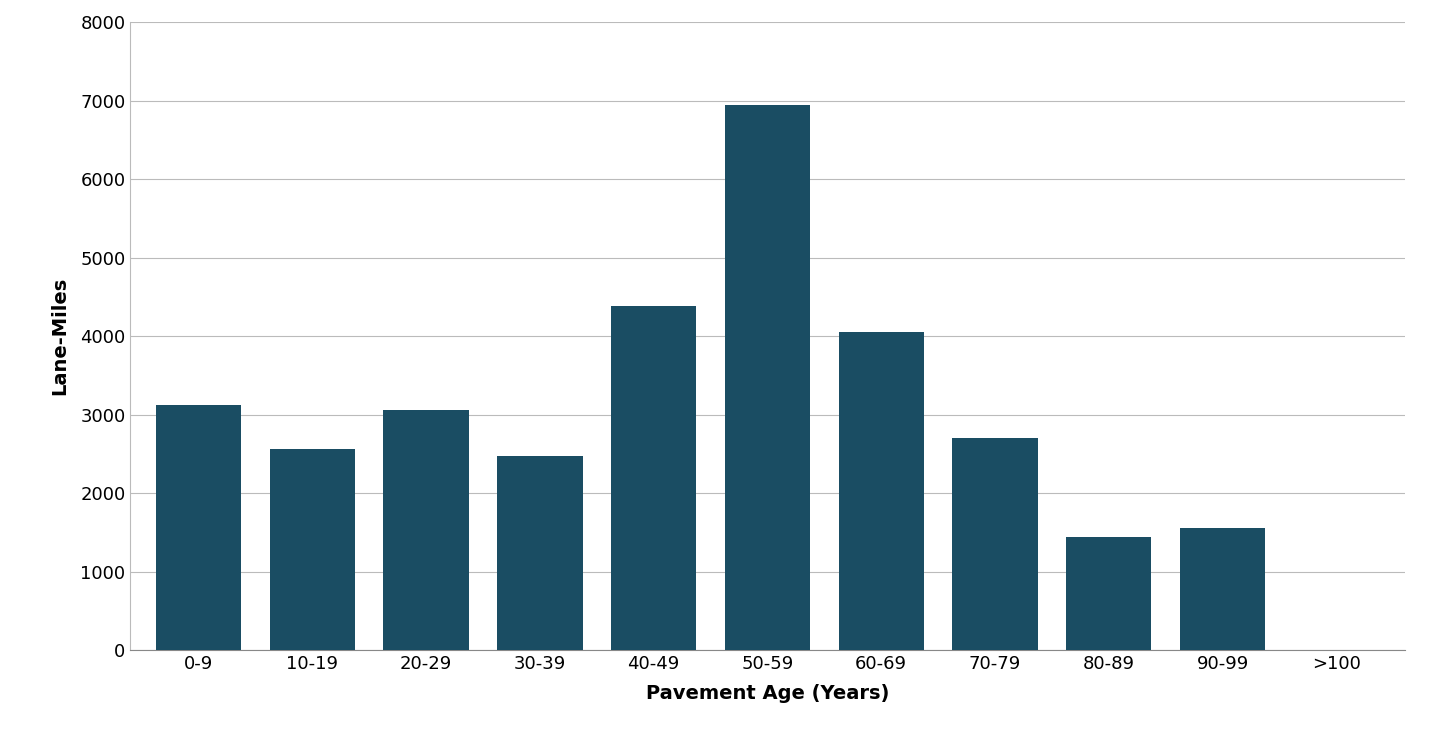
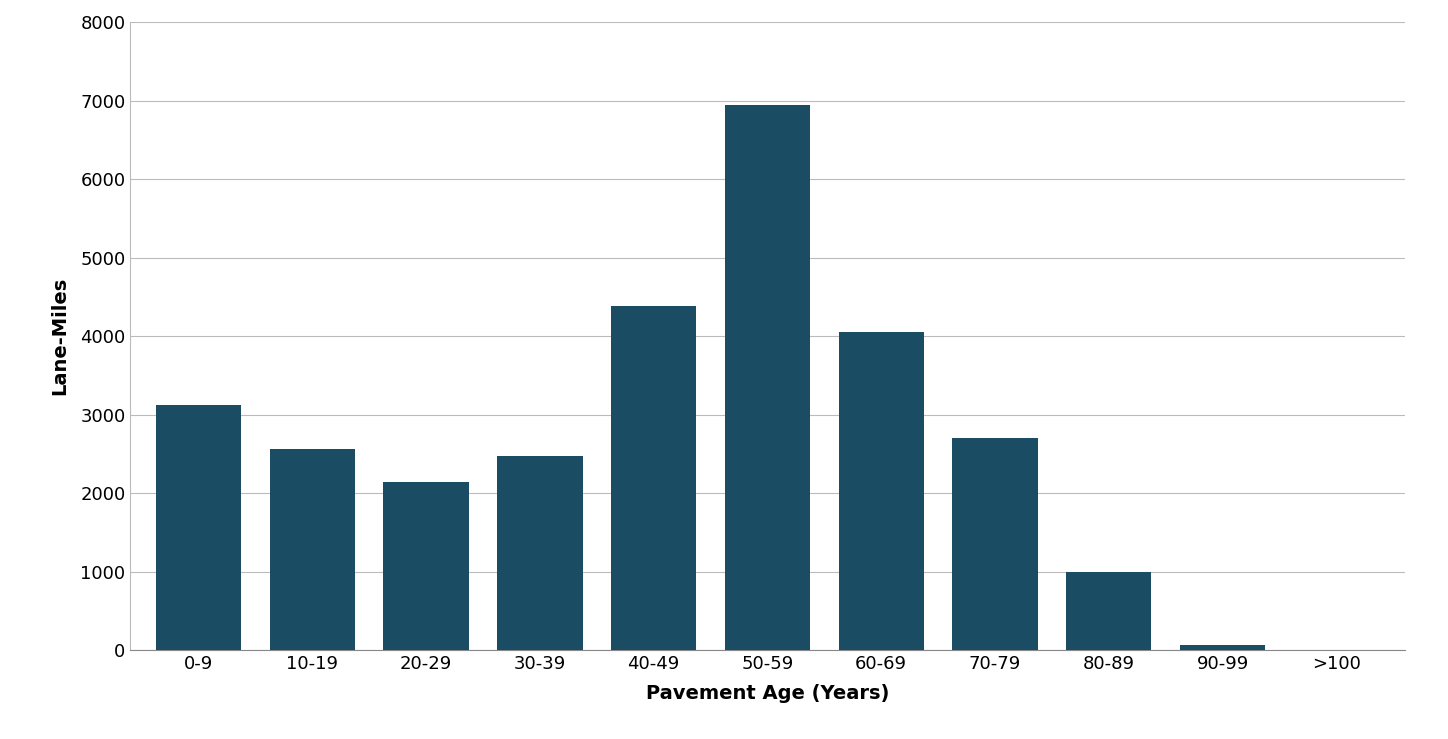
20-29: 3060 -> 2150
80-89: 1440 -> 1000
90-99: 1560 -> 70
